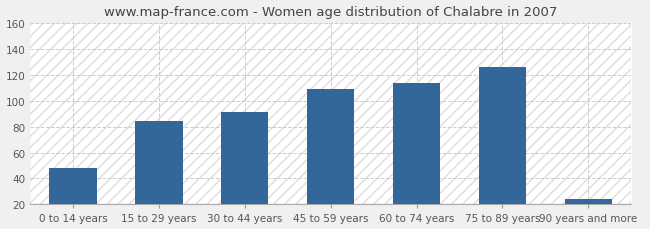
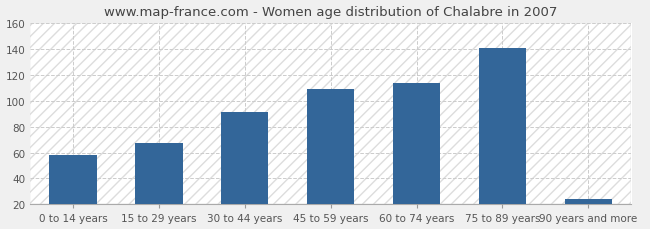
0 to 14 years: 48 -> 58
15 to 29 years: 84 -> 67
75 to 89 years: 126 -> 141
